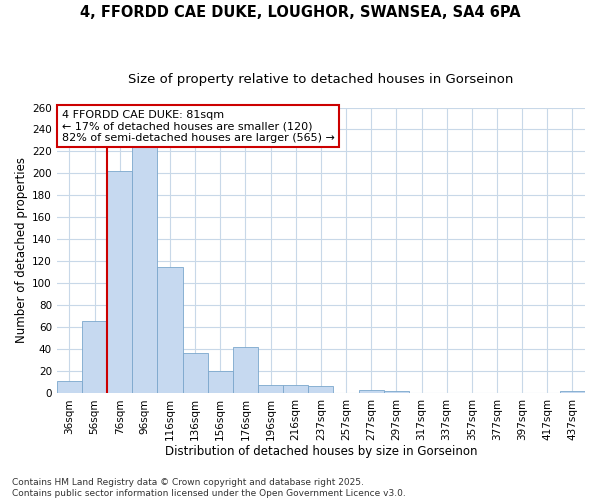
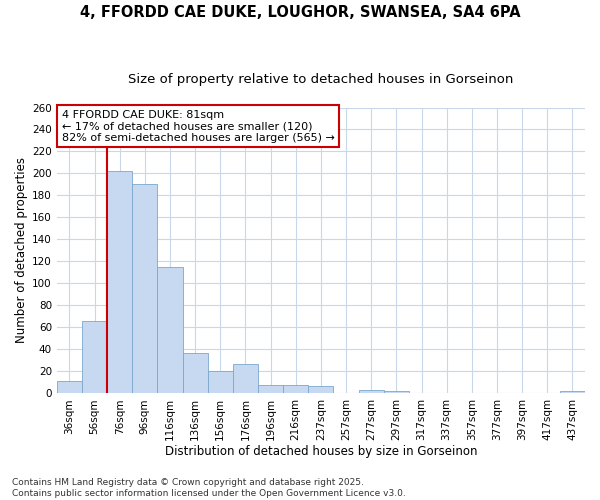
96sqm: 225 -> 190
176sqm: 42 -> 27
